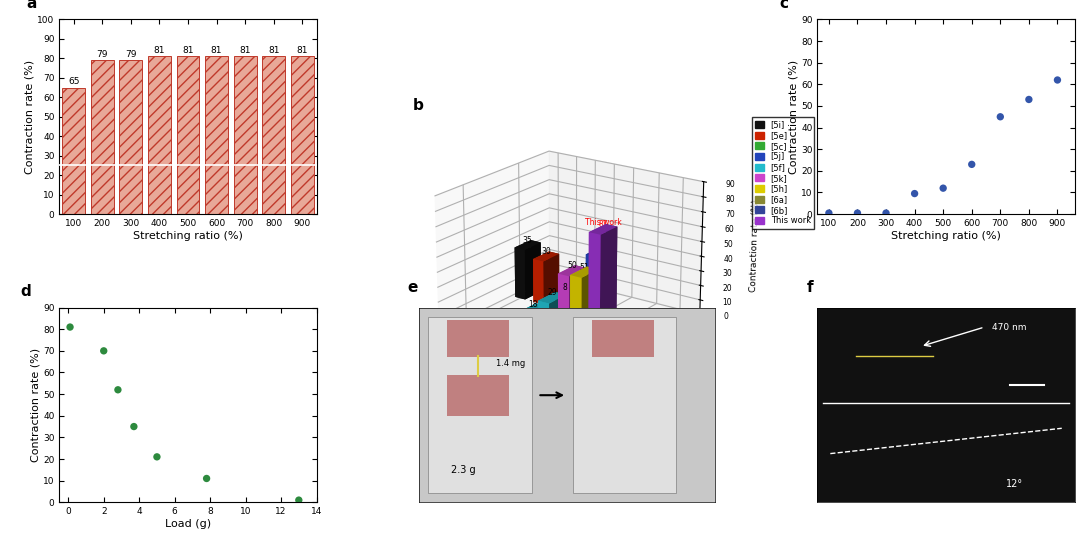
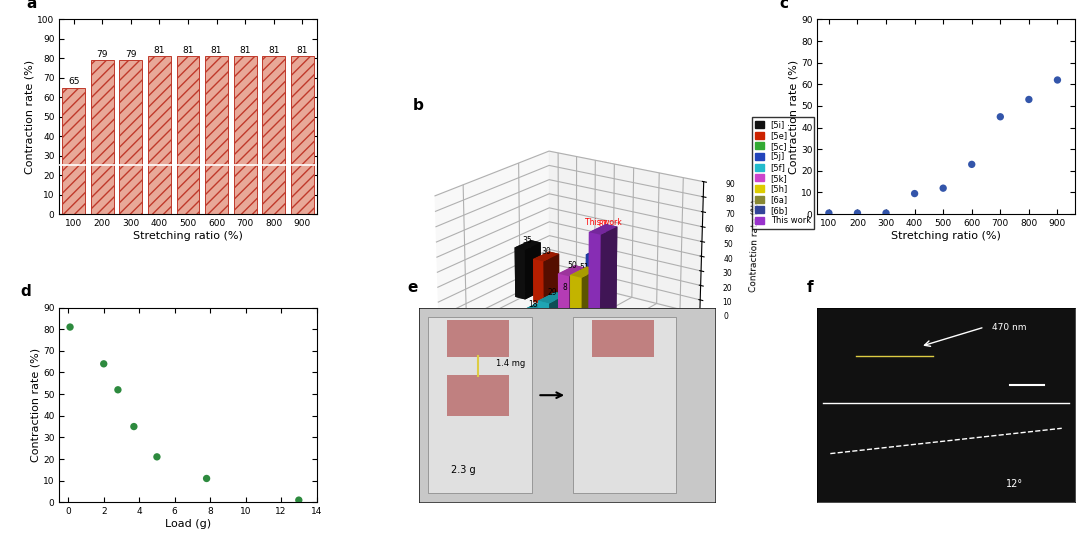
2: 70 -> 64
